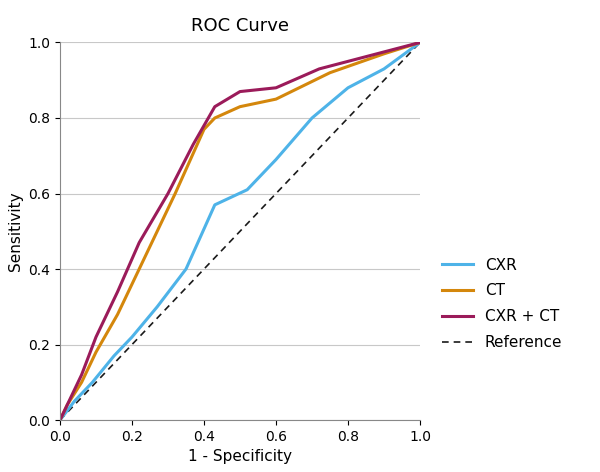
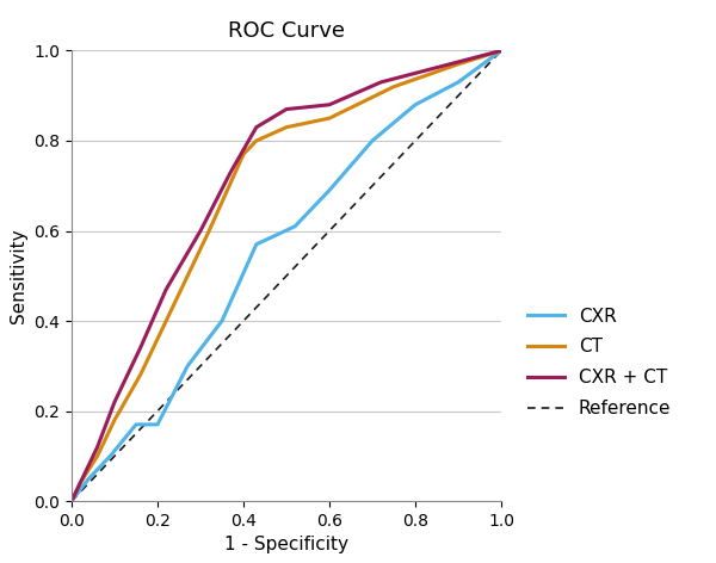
CXR/0.2: 0.22 -> 0.17
